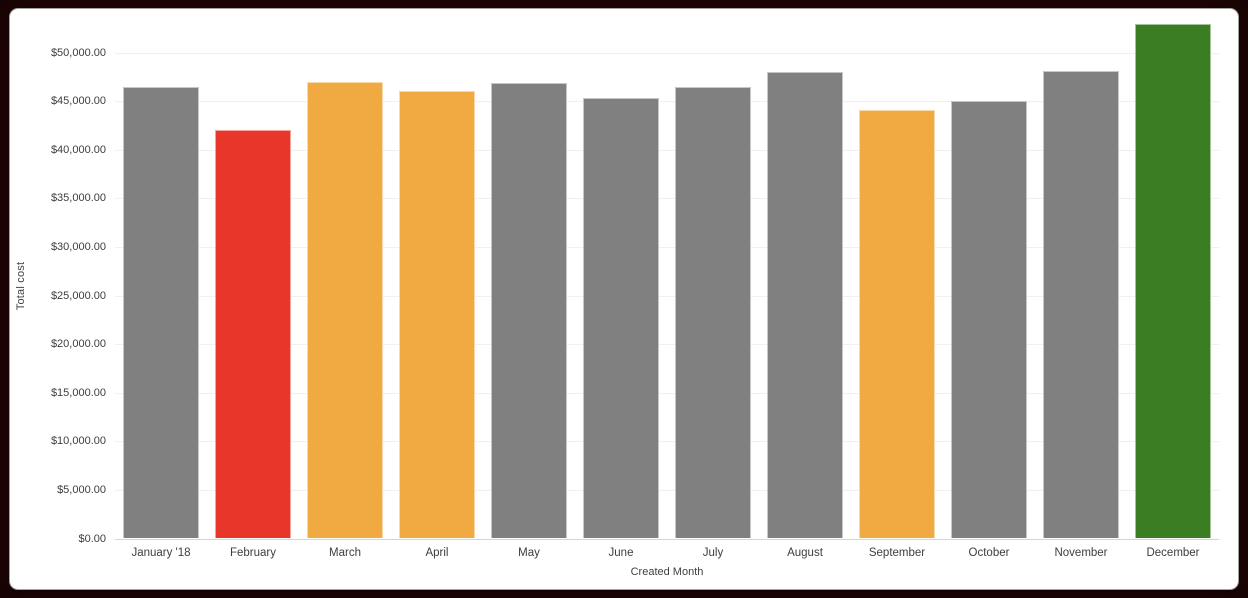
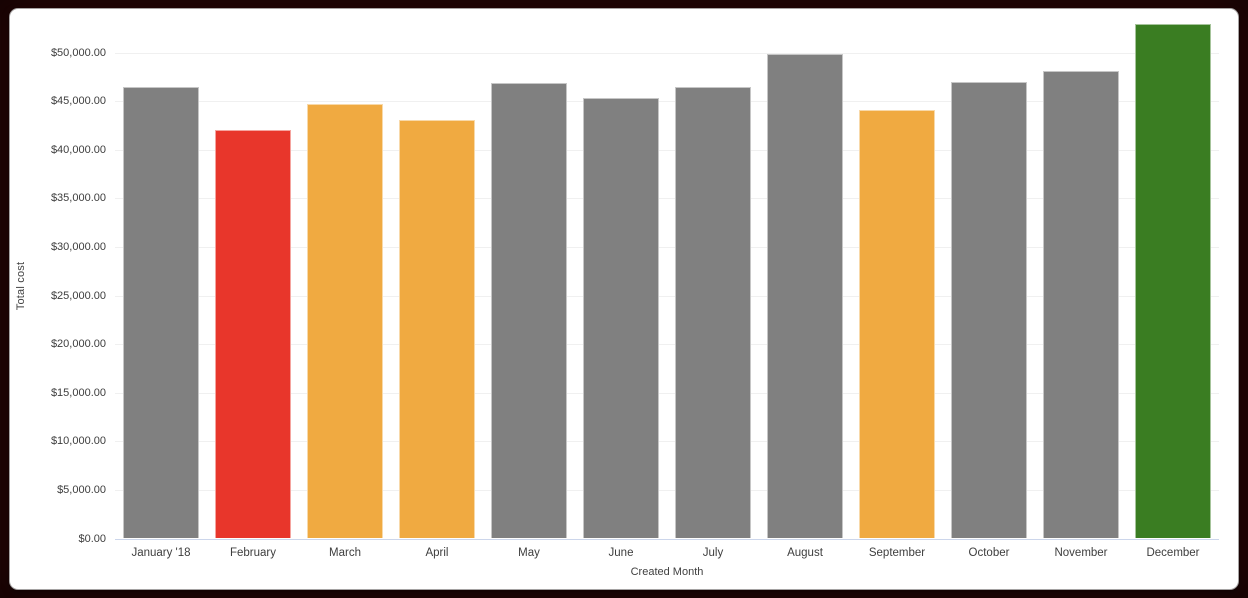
March: $47000 -> $45000
April: $46000 -> $43000
August: $48000 -> $50000
October: $45000 -> $47000
